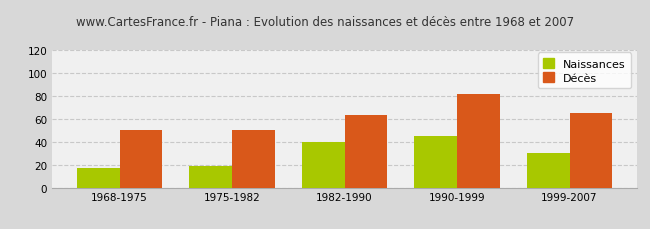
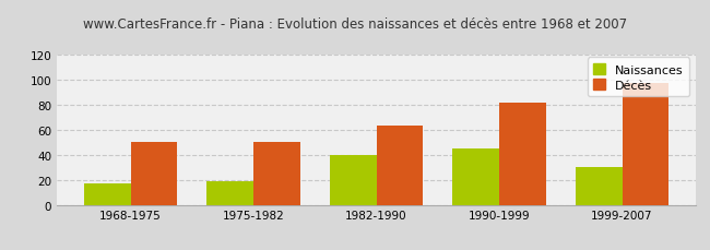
Décès/1999-2007: 65 -> 97
